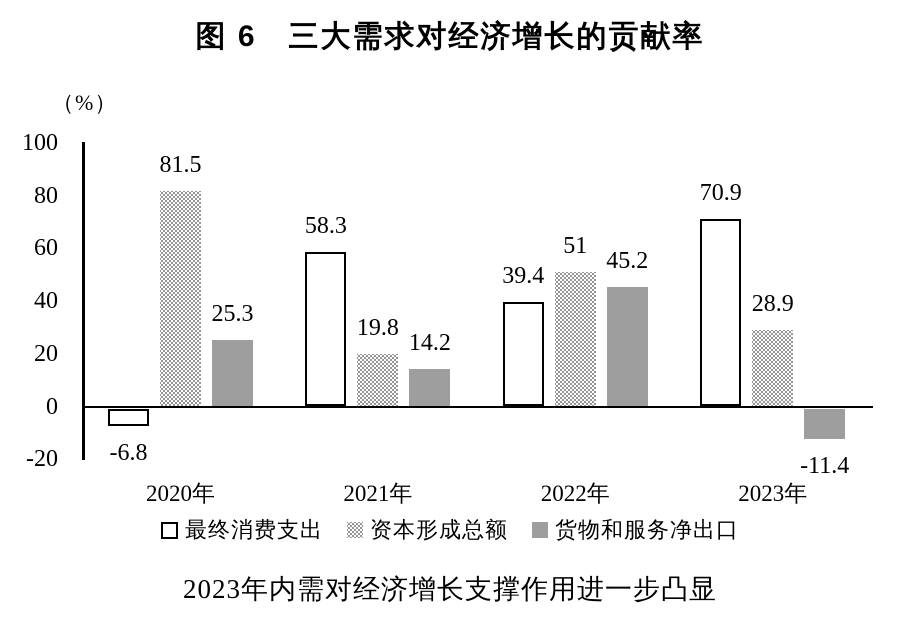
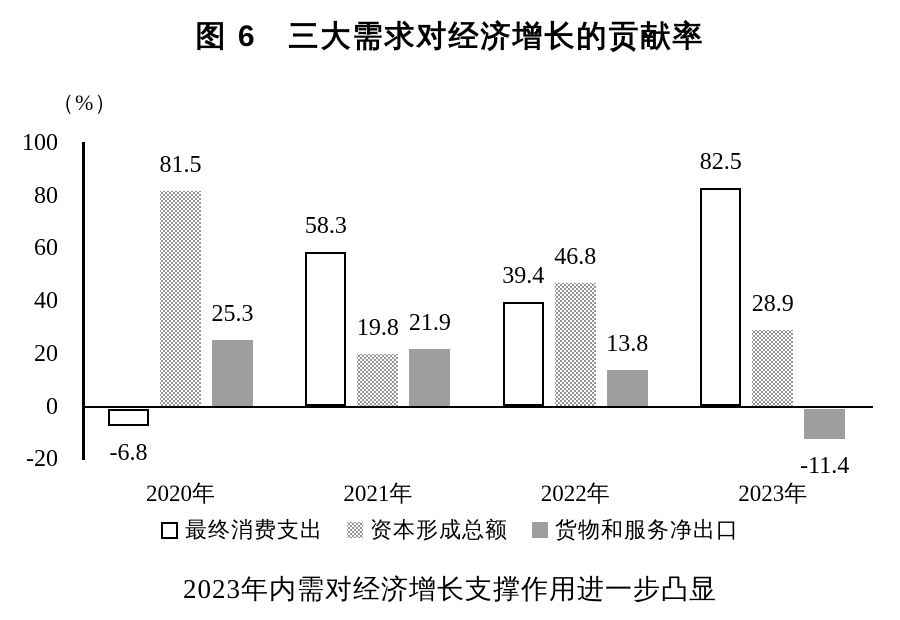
货物和服务净出口/2021年: 14.2 -> 21.9
资本形成总额/2022年: 51 -> 46.8
货物和服务净出口/2022年: 45.2 -> 13.8
最终消费支出/2023年: 70.9 -> 82.5
